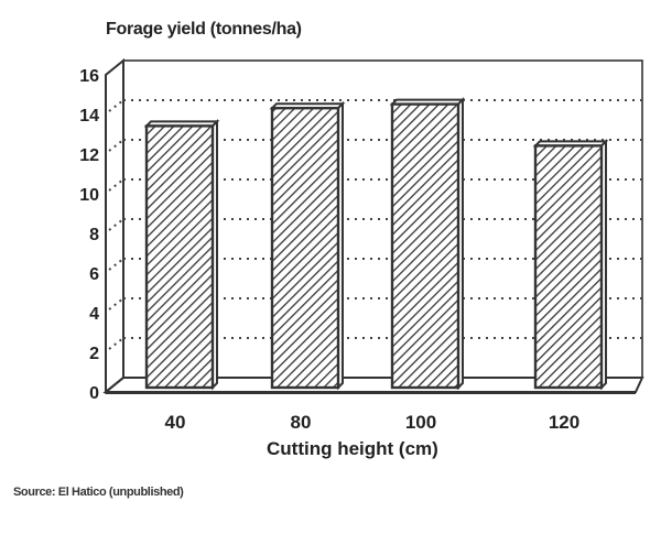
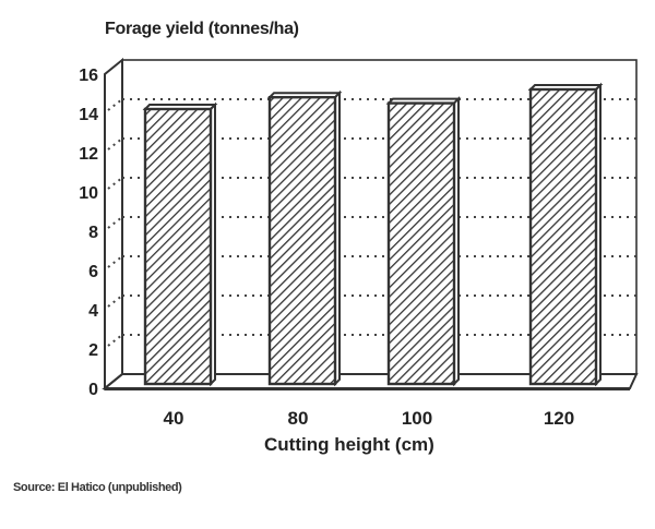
40: 13.2 -> 14.0
80: 14.1 -> 14.6
120: 12.2 -> 15.0
